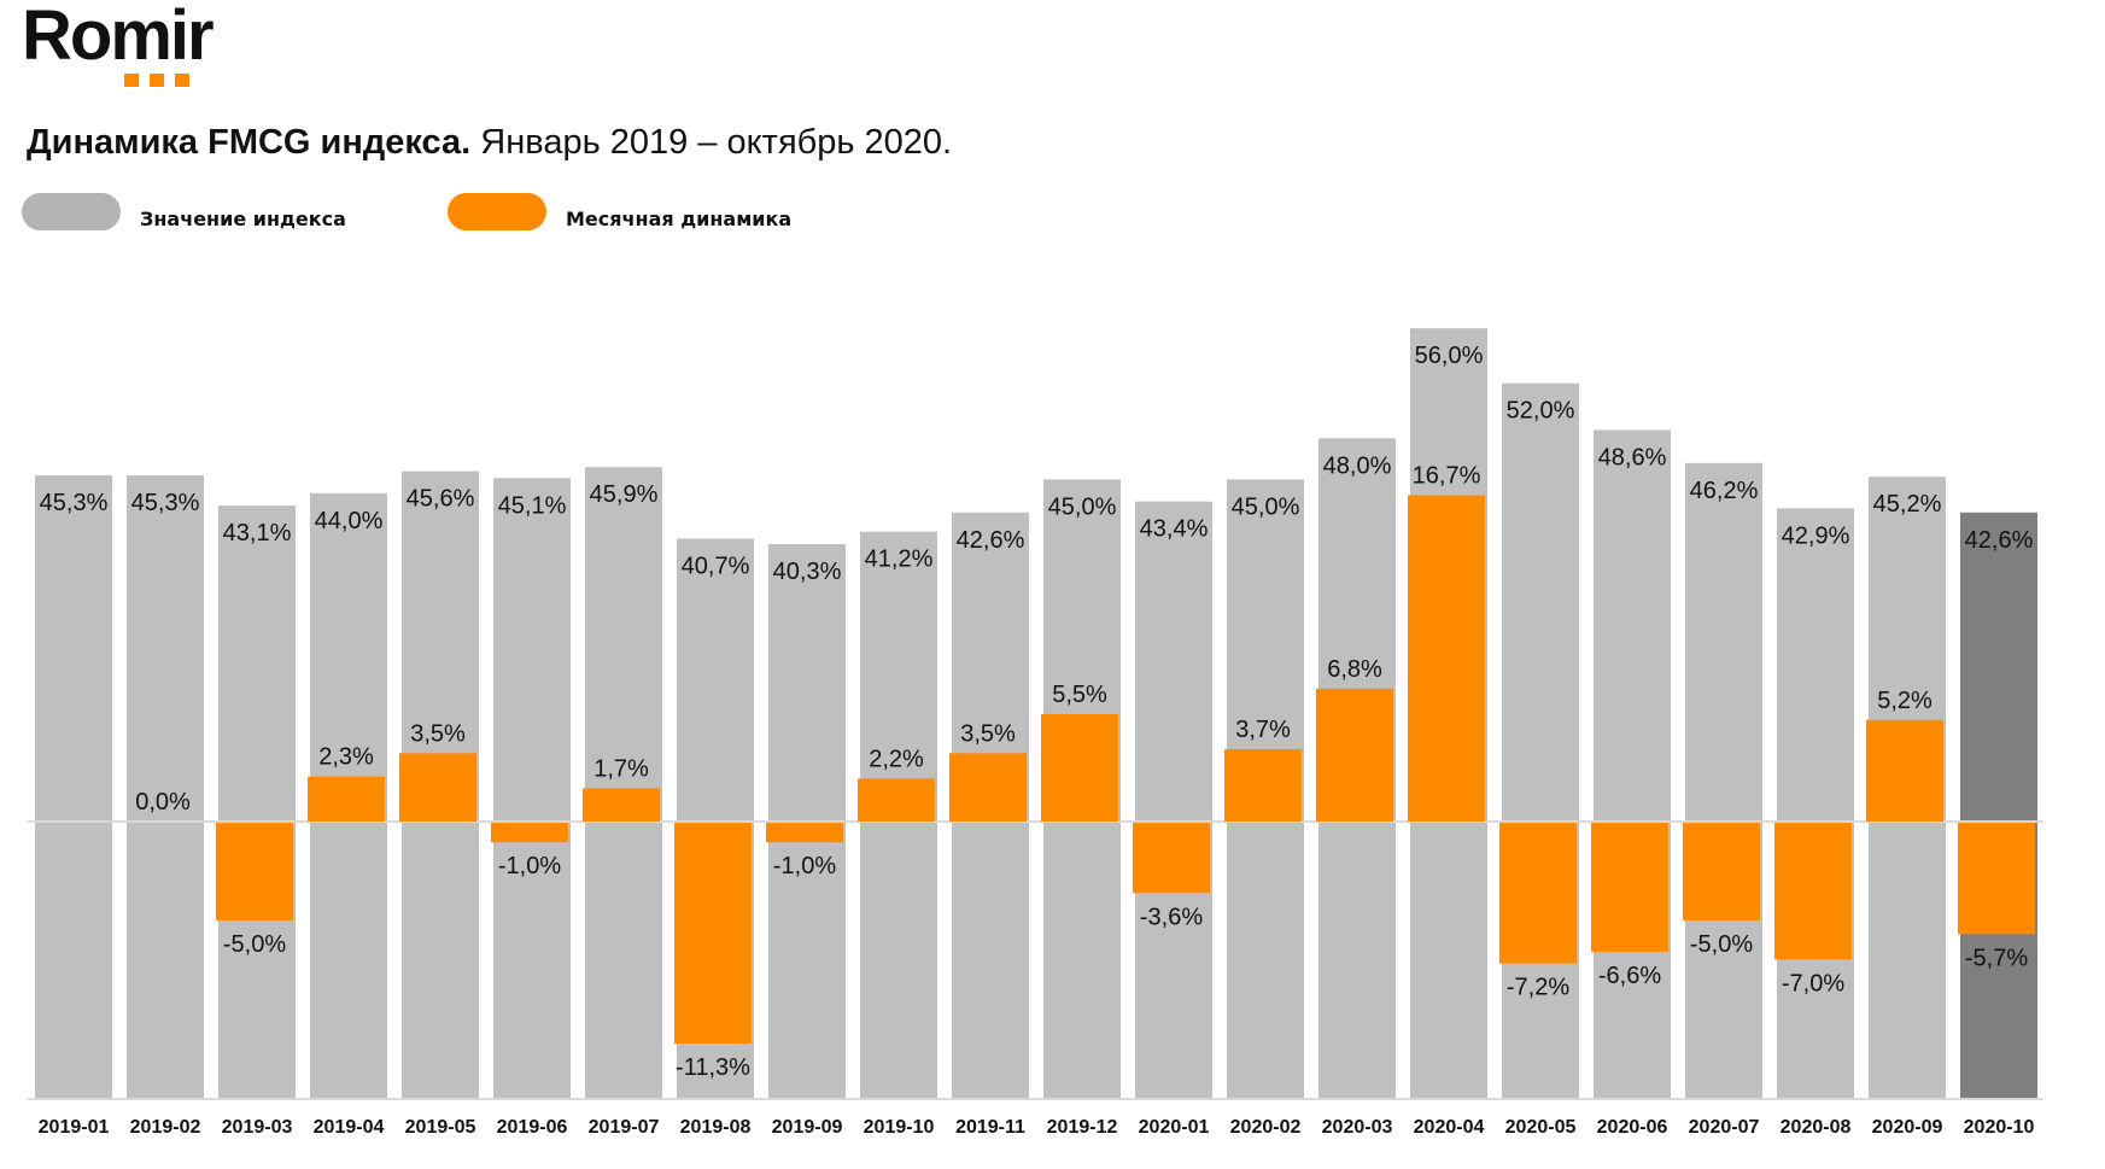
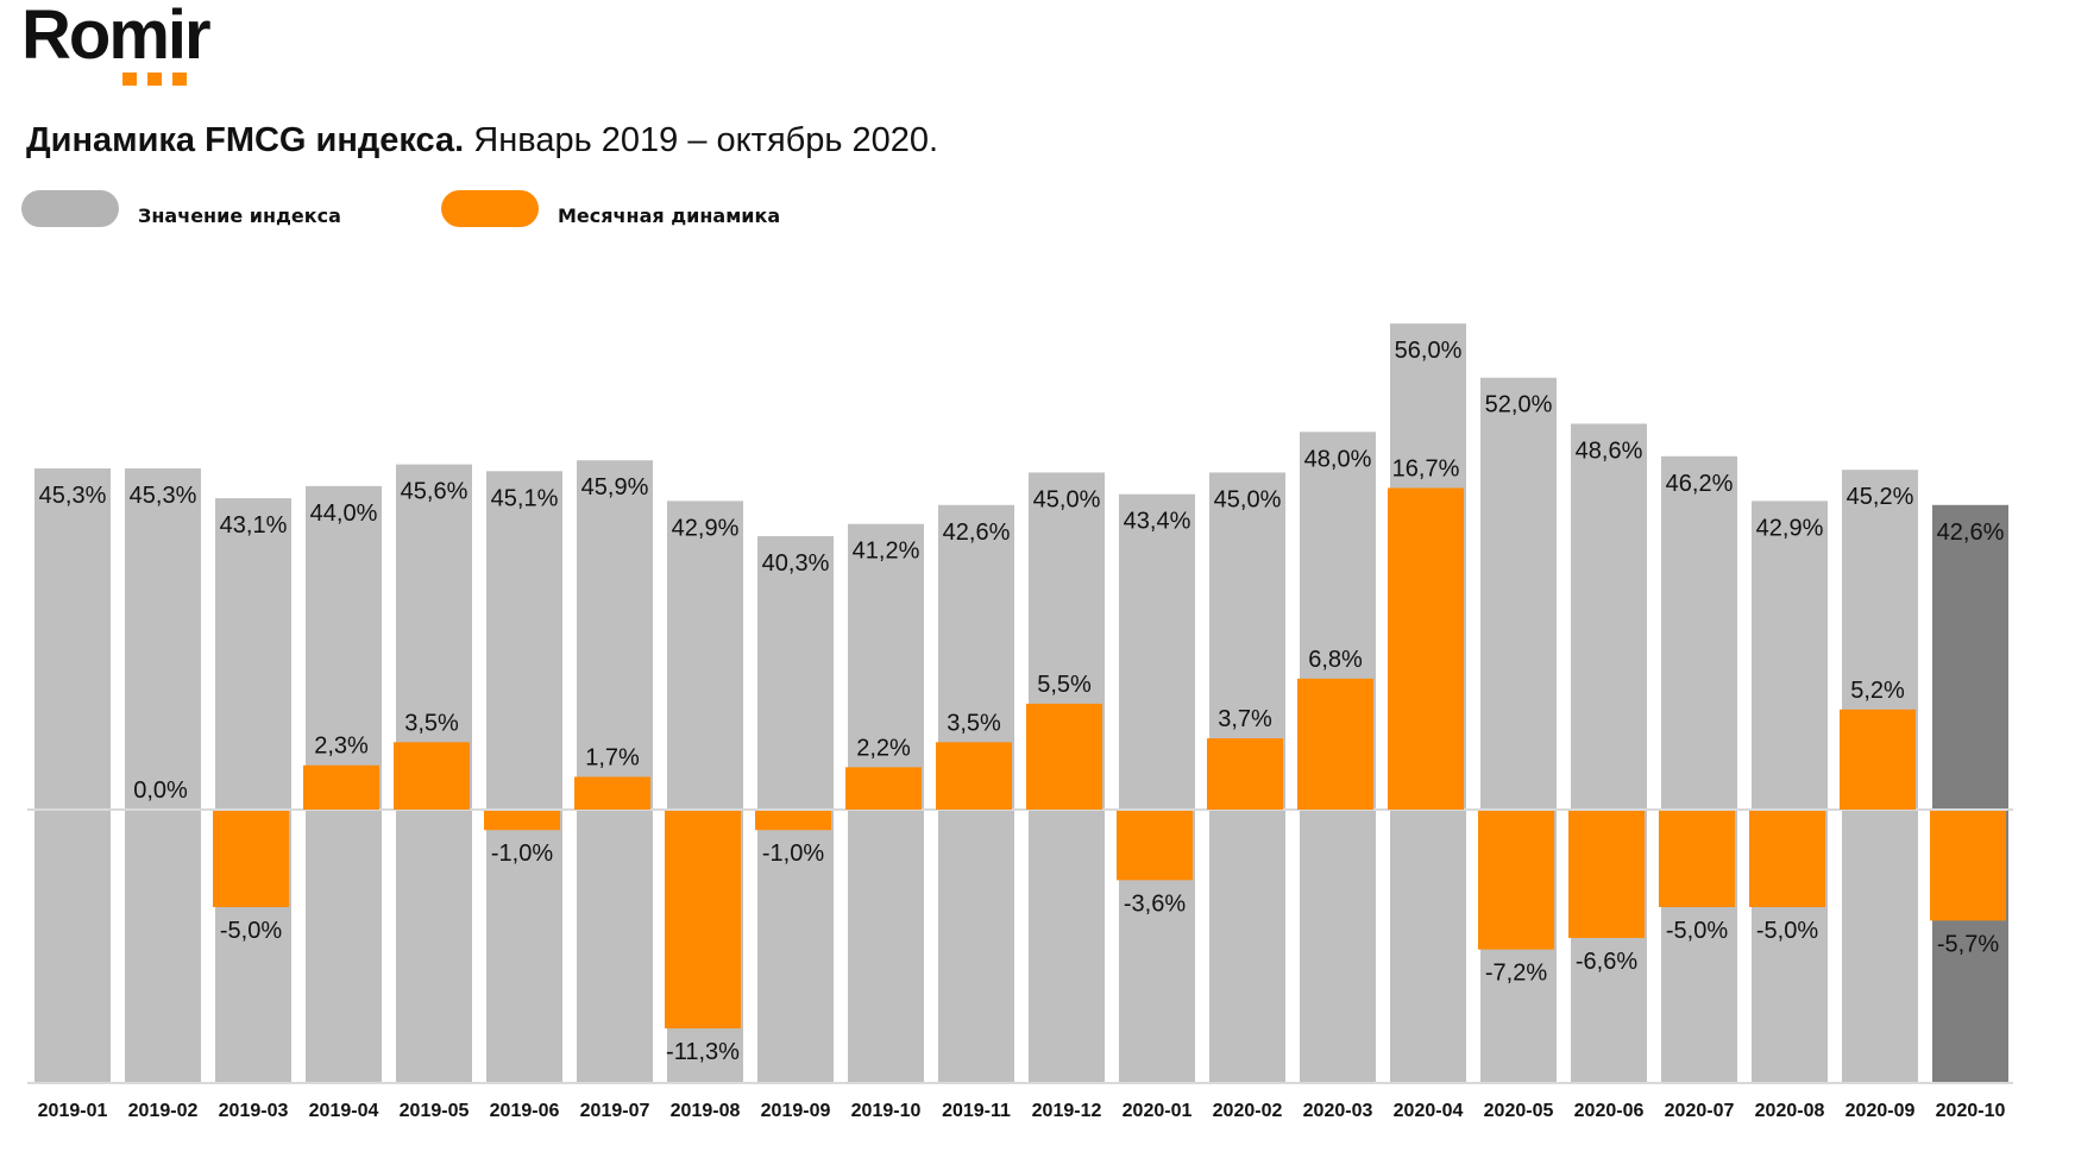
Значение индекса/2019-08: 40,7% -> 42,9%
Месячная динамика/2020-08: -7,0% -> -5,0%
